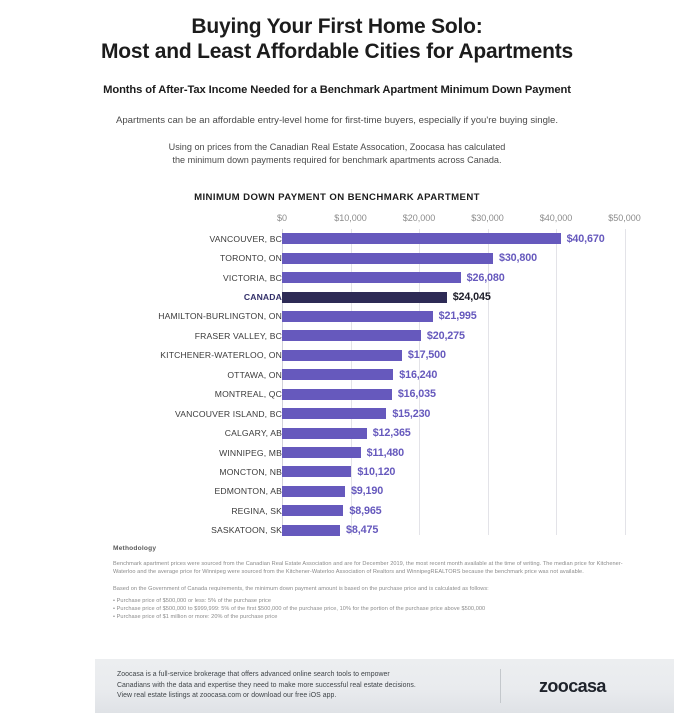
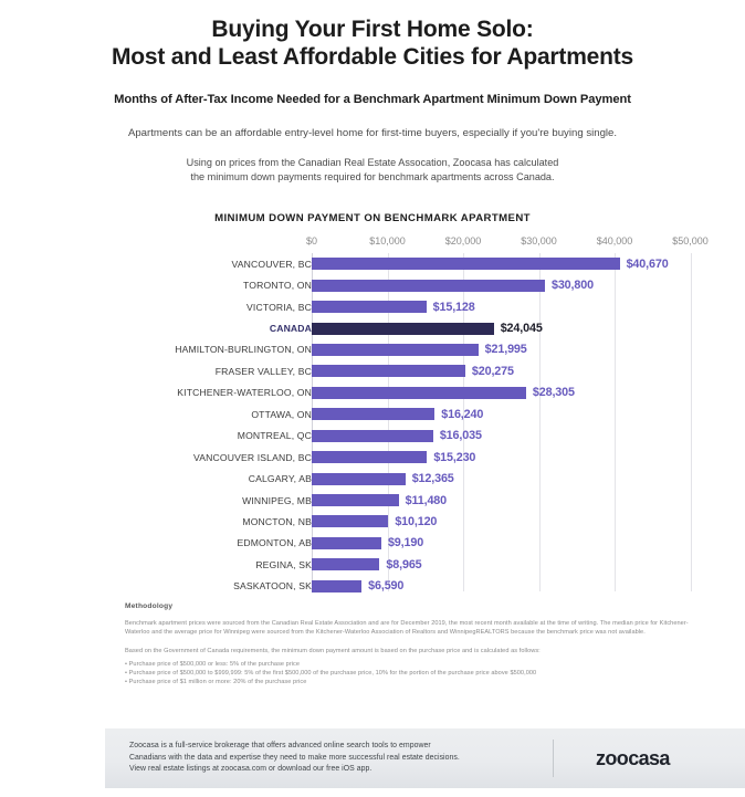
VICTORIA, BC: $26,080 -> $15,128
KITCHENER-WATERLOO, ON: $17,500 -> $28,305
SASKATOON, SK: $8,475 -> $6,590
